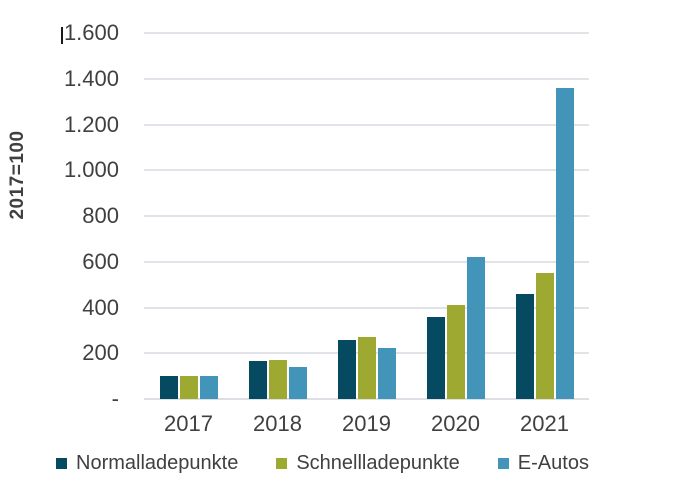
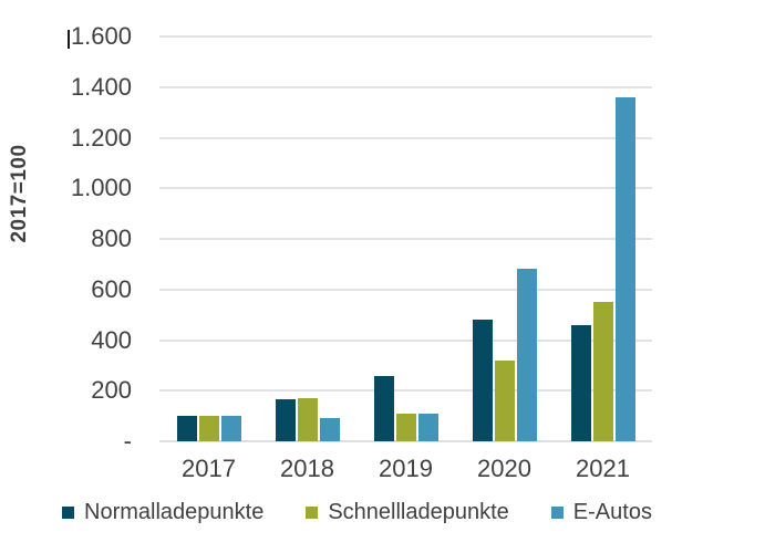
E-Autos/2018: 140 -> 90
Schnellladepunkte/2019: 270 -> 110
E-Autos/2019: 220 -> 110
Normalladepunkte/2020: 360 -> 480
Schnellladepunkte/2020: 410 -> 320
E-Autos/2020: 620 -> 680
